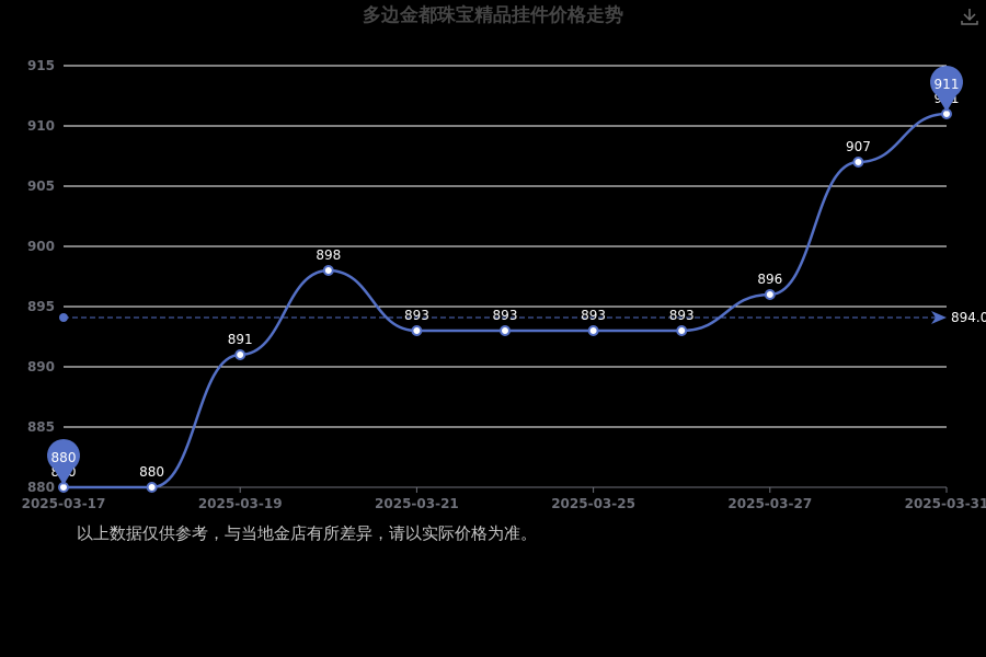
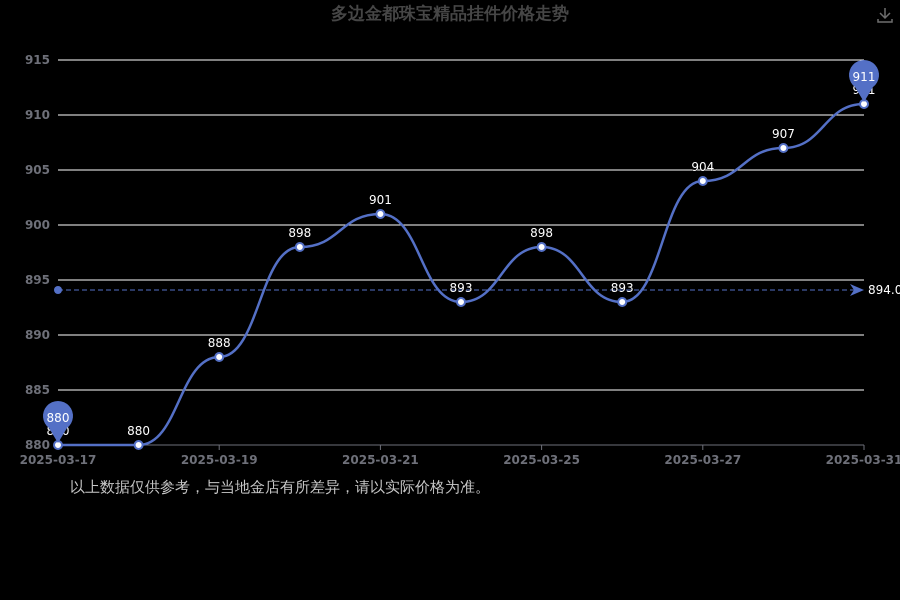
2025-03-19: 891 -> 888
2025-03-21: 893 -> 901
2025-03-25: 893 -> 898
2025-03-27: 896 -> 904
